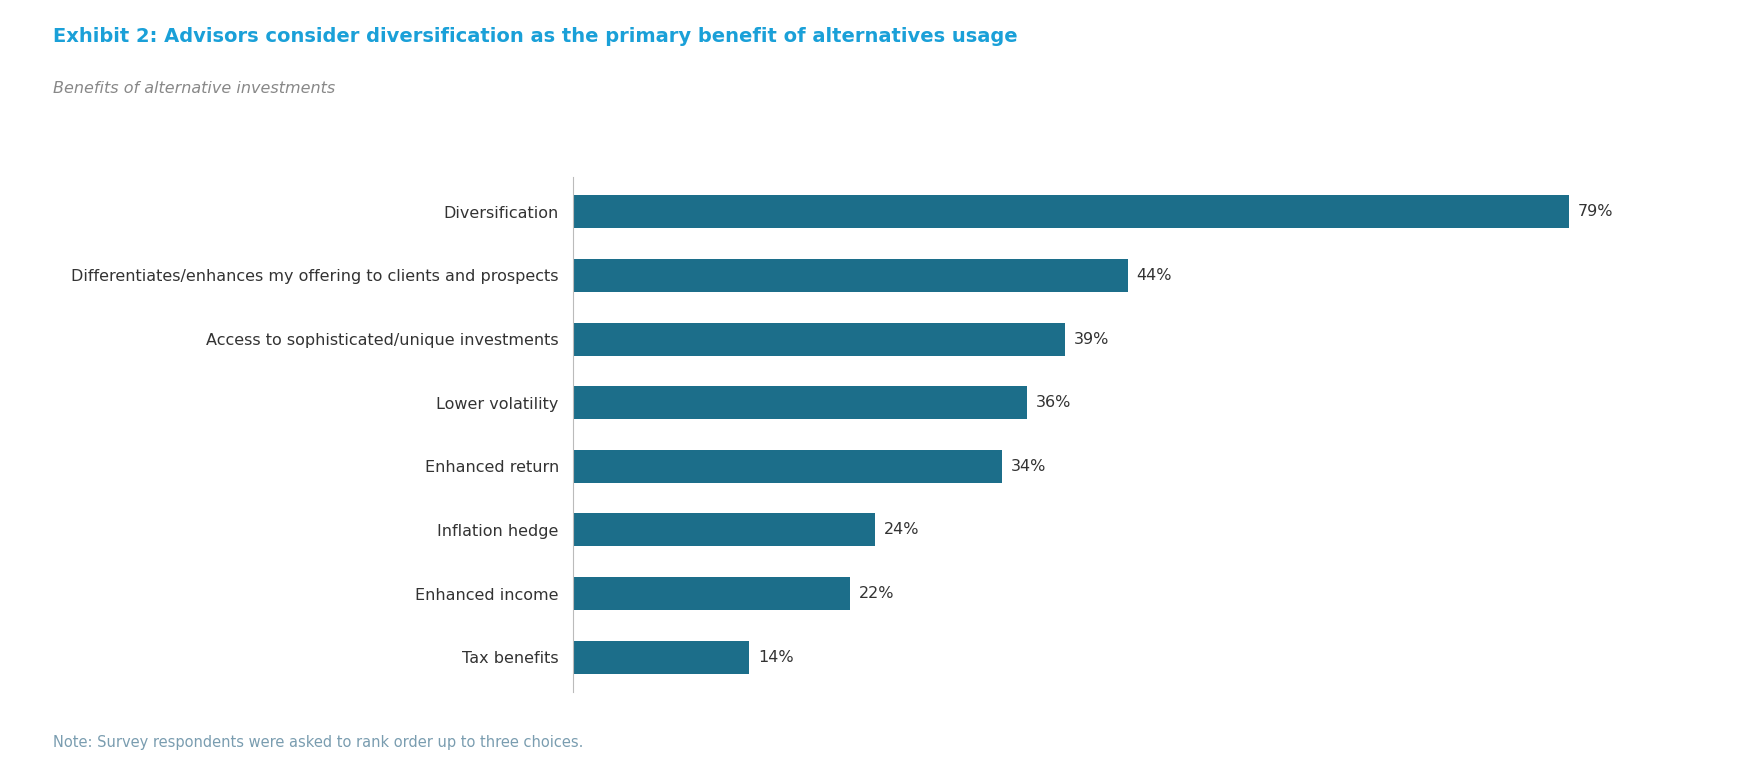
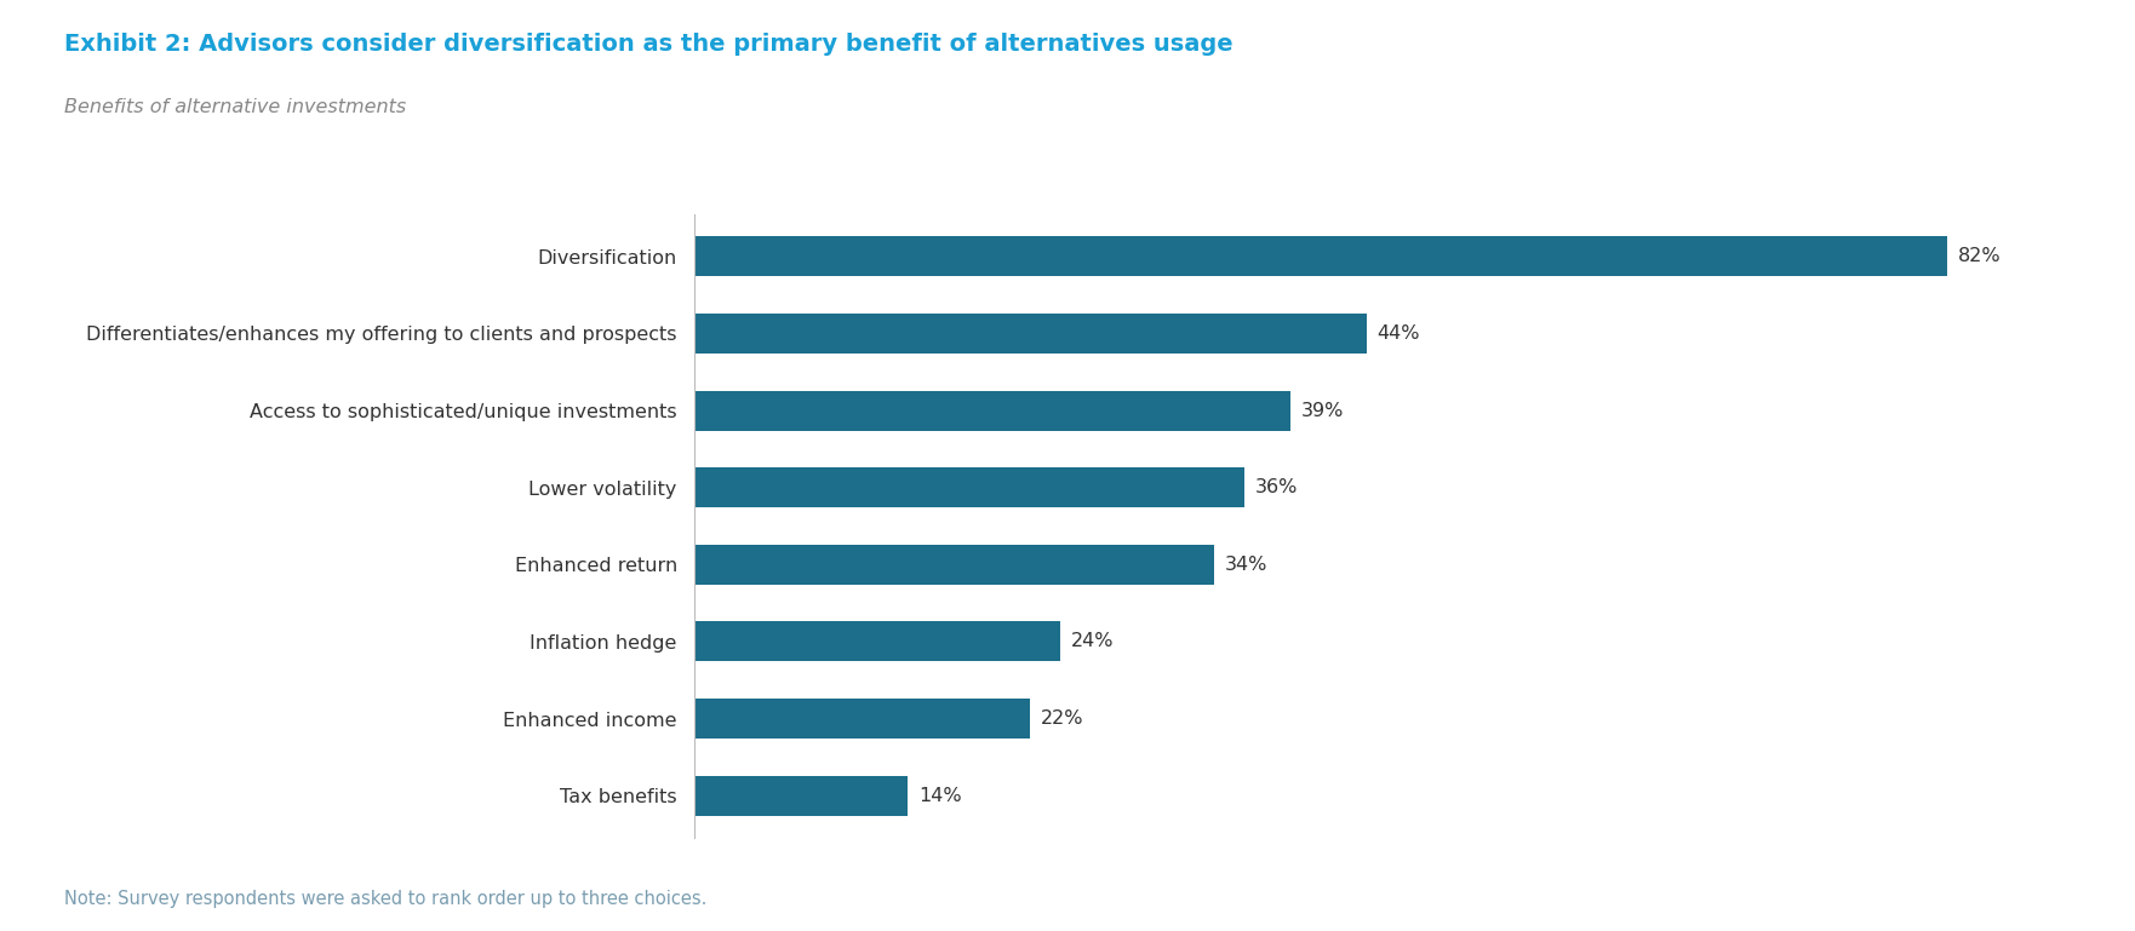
Diversification: 79% -> 82%
